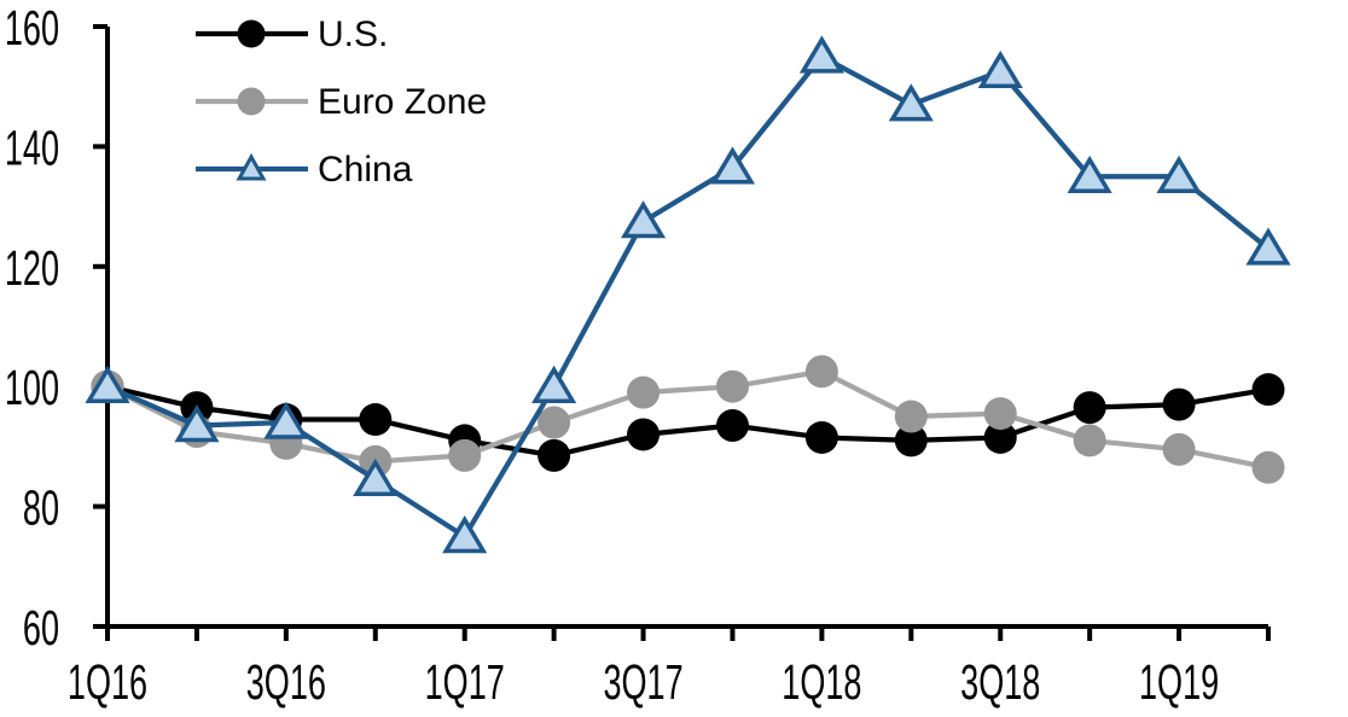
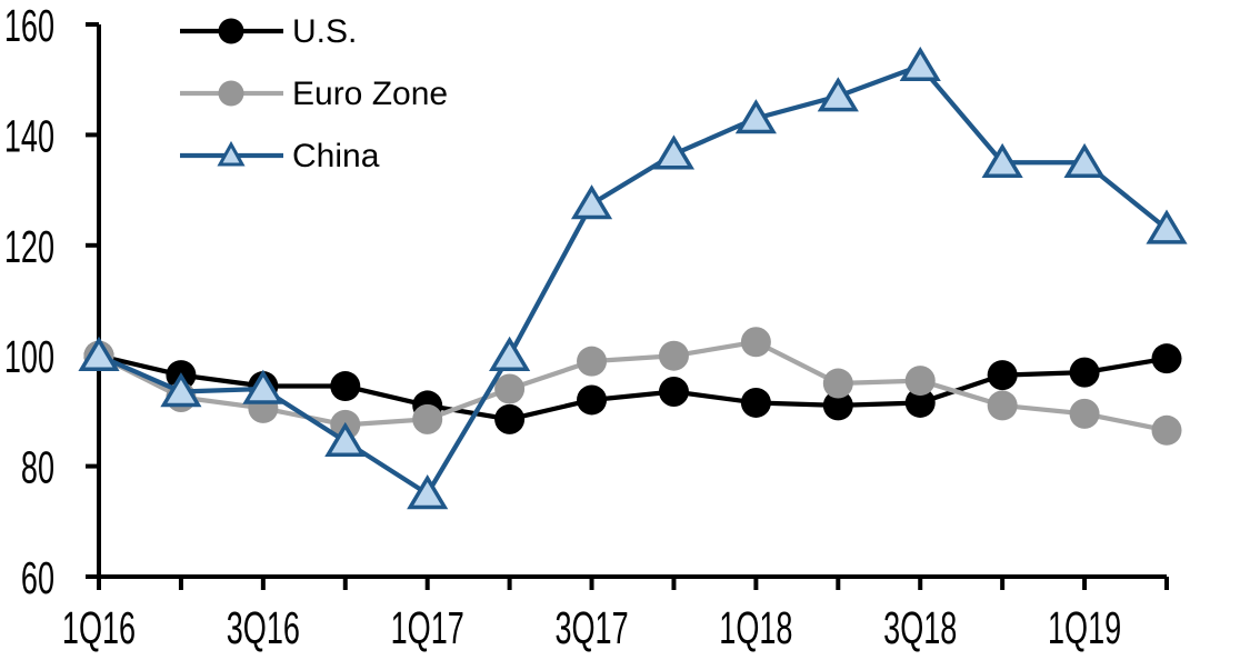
China/1Q18: 155 -> 143
